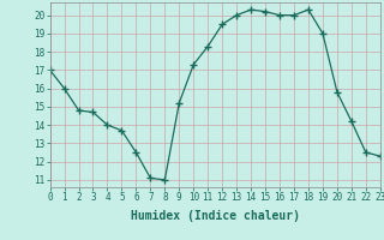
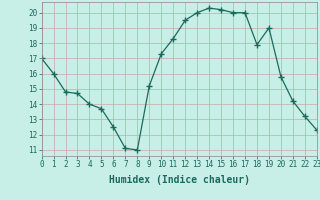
18: 20.3 -> 17.9
22: 12.5 -> 13.2
